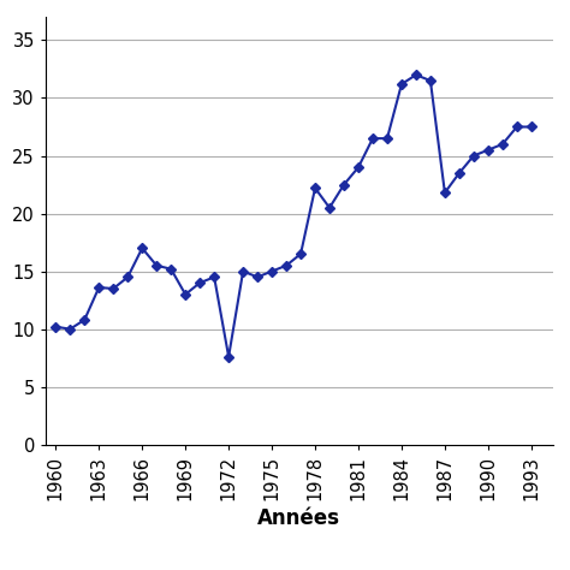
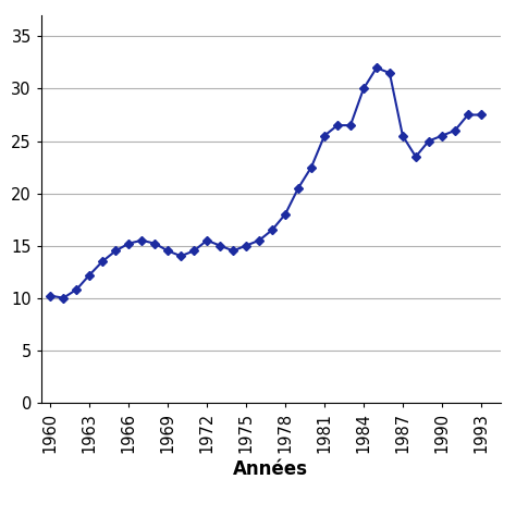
1963: 13.6 -> 12.2
1966: 17.0 -> 15.2
1969: 13.0 -> 14.5
1972: 7.6 -> 15.5
1978: 22.2 -> 18.0
1981: 24.0 -> 25.5
1984: 31.2 -> 30.0
1987: 21.8 -> 25.5
